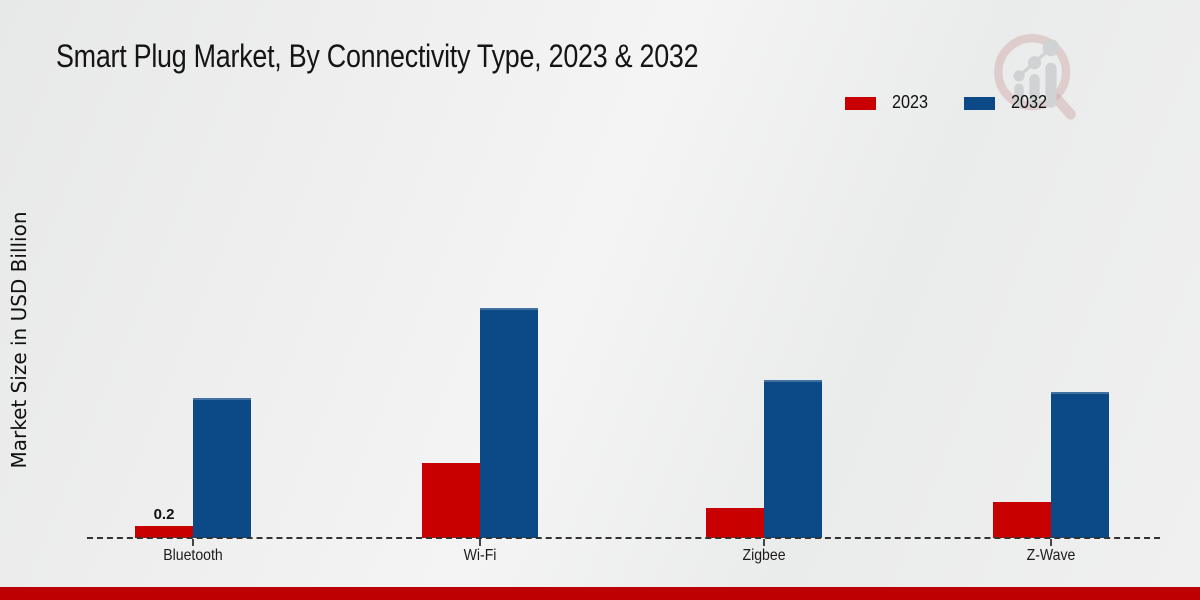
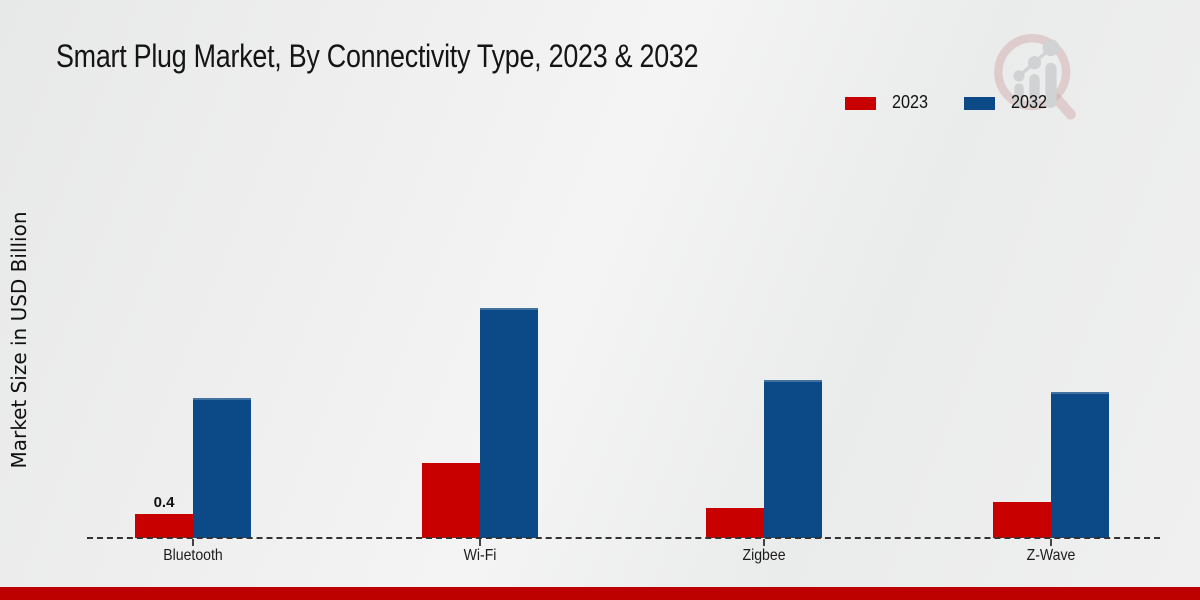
2023/Bluetooth: 0.2 -> 0.4
